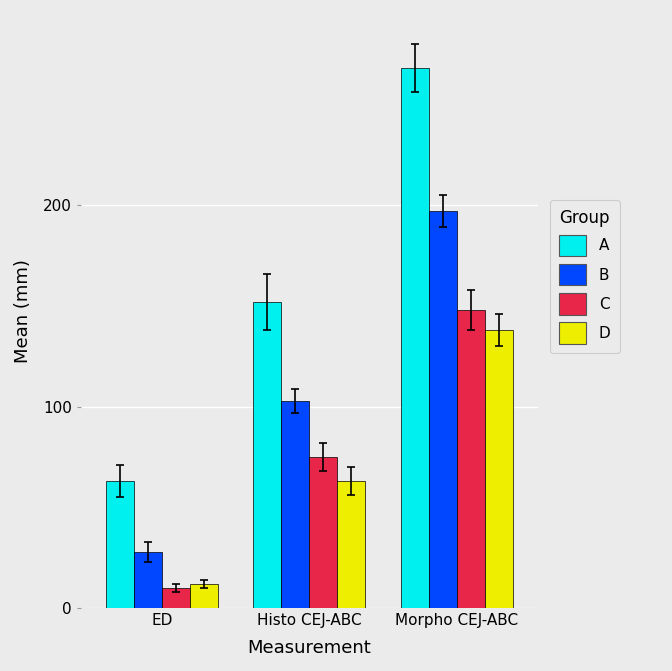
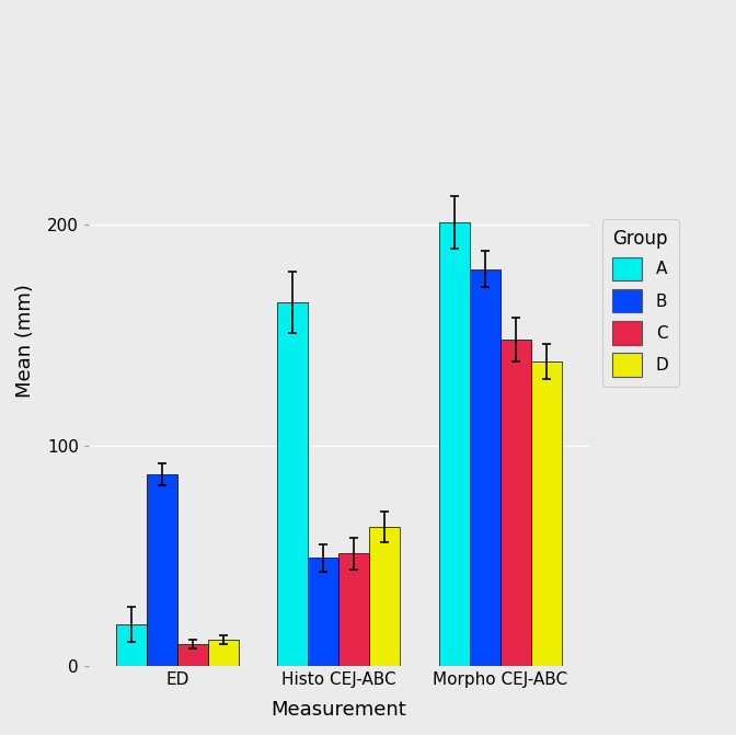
A/ED: 63 -> 19
B/ED: 28 -> 87
A/Histo CEJ-ABC: 152 -> 165
B/Histo CEJ-ABC: 103 -> 49
C/Histo CEJ-ABC: 75 -> 51
A/Morpho CEJ-ABC: 268 -> 201
B/Morpho CEJ-ABC: 197 -> 180
